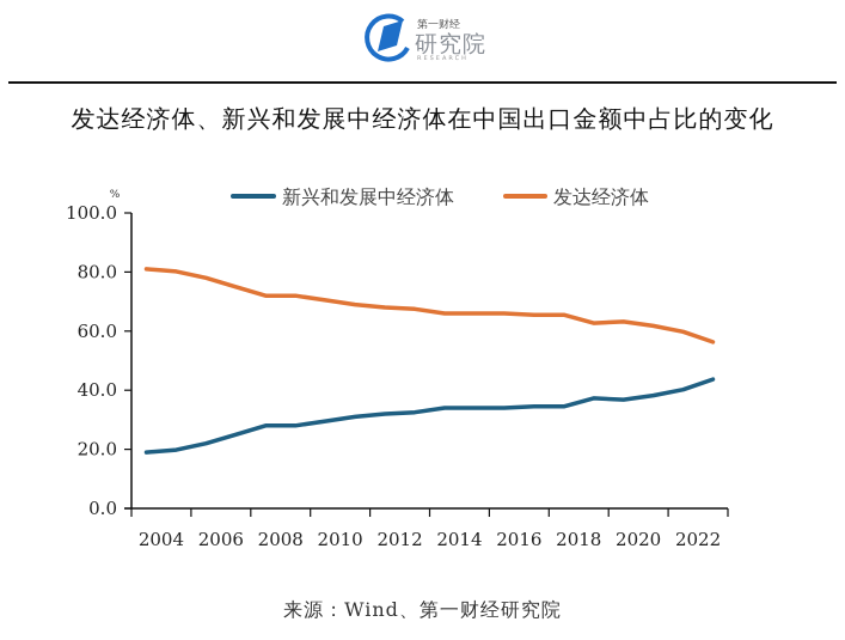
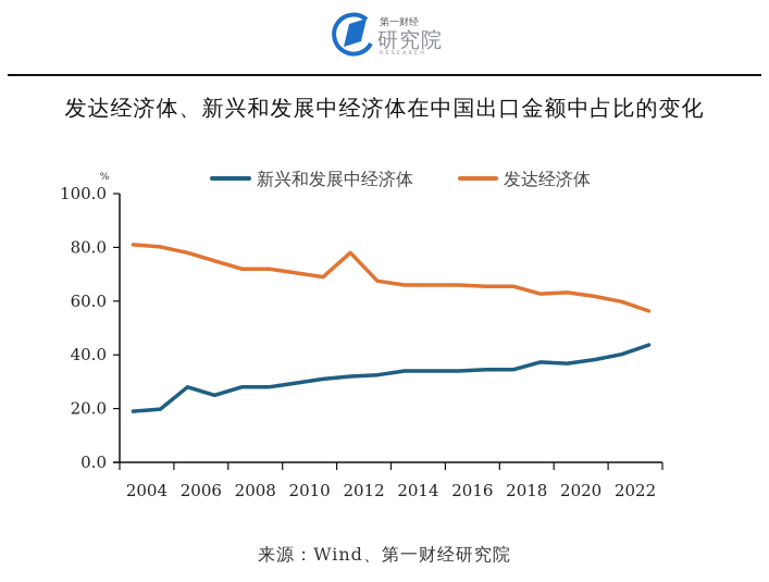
新兴和发展中经济体/2006: 22 -> 28
发达经济体/2012: 68 -> 78
